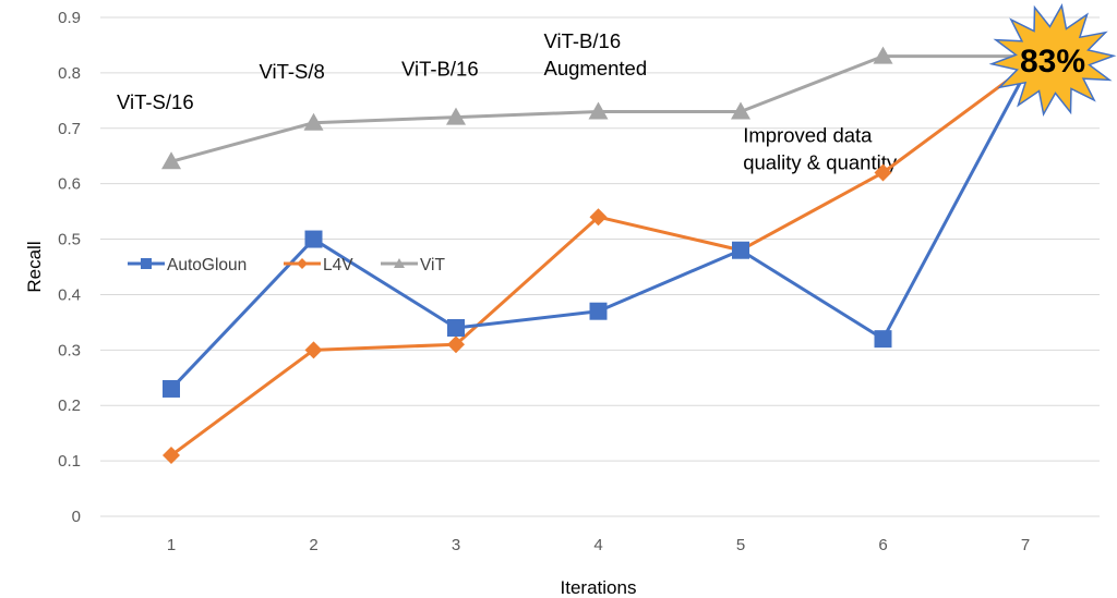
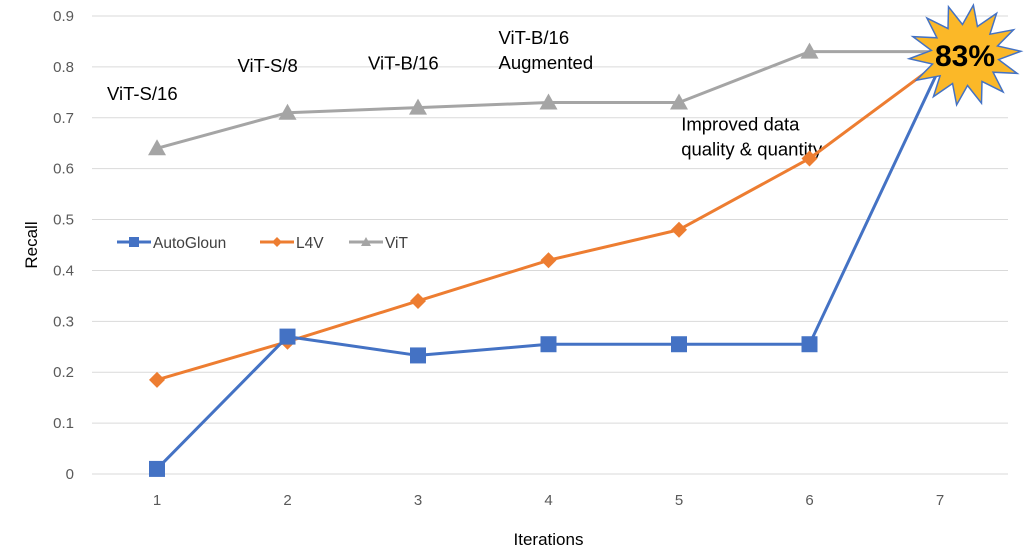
AutoGloun/1: 0.23 -> 0.01
L4V/1: 0.11 -> 0.18
AutoGloun/2: 0.50 -> 0.27
L4V/2: 0.30 -> 0.26
AutoGloun/3: 0.34 -> 0.23
L4V/3: 0.31 -> 0.34
AutoGloun/4: 0.37 -> 0.26
L4V/4: 0.54 -> 0.42
AutoGloun/5: 0.48 -> 0.26
AutoGloun/6: 0.32 -> 0.26
